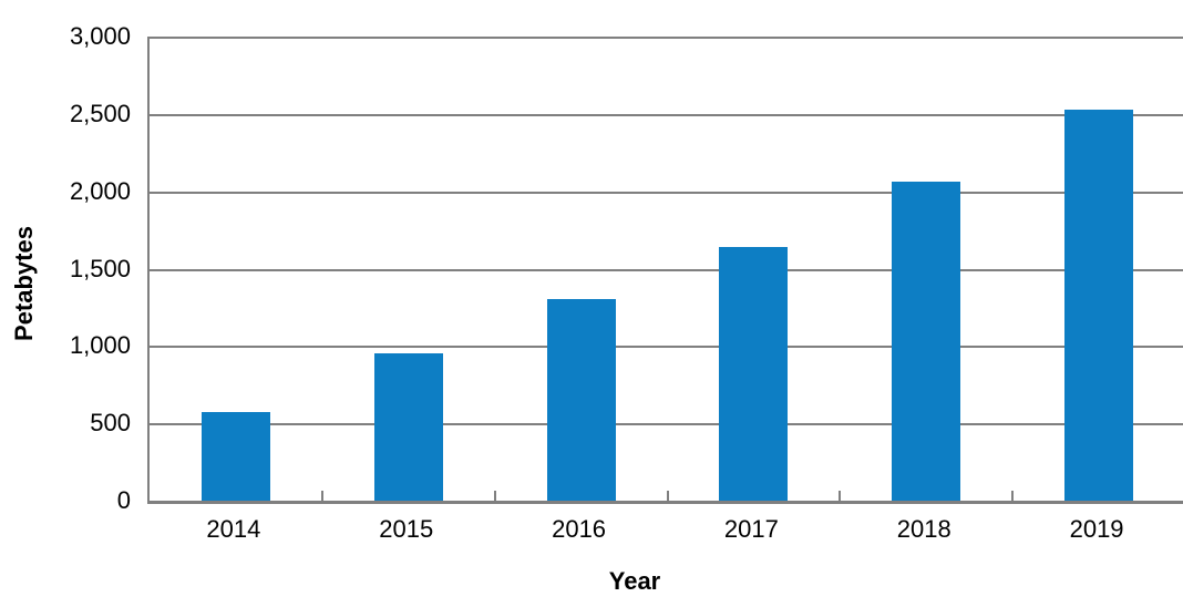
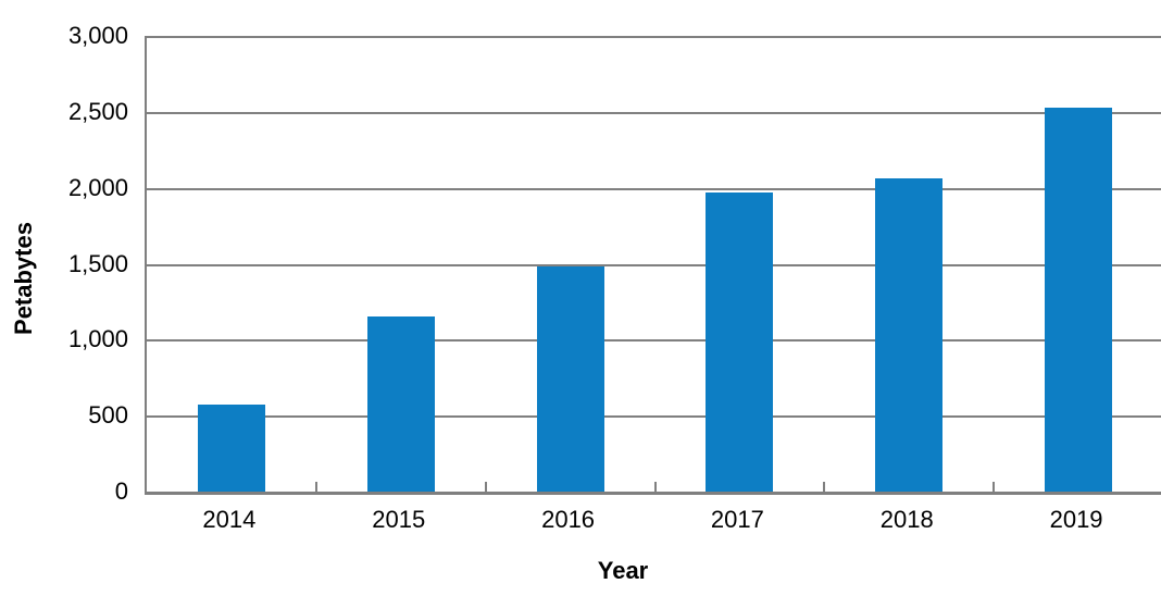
2015: 950 -> 1150
2016: 1300 -> 1480
2017: 1640 -> 1970
